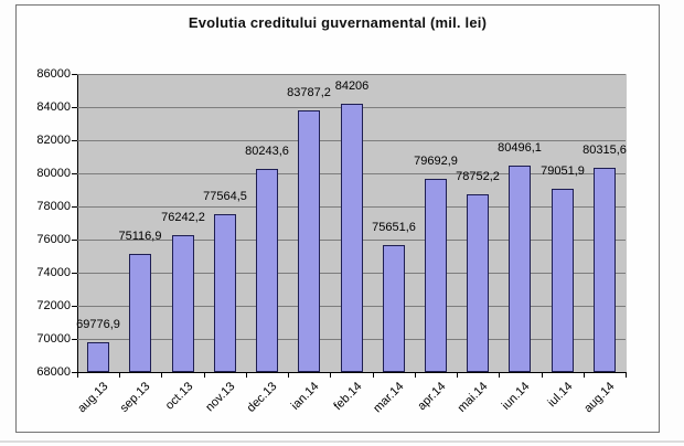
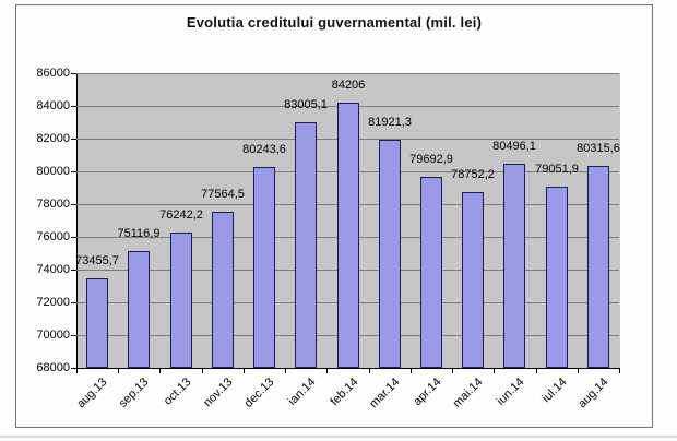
aug.13: 69776,9 -> 73455,7
ian.14: 83787,2 -> 83005,1
mar.14: 75651,6 -> 81921,3
